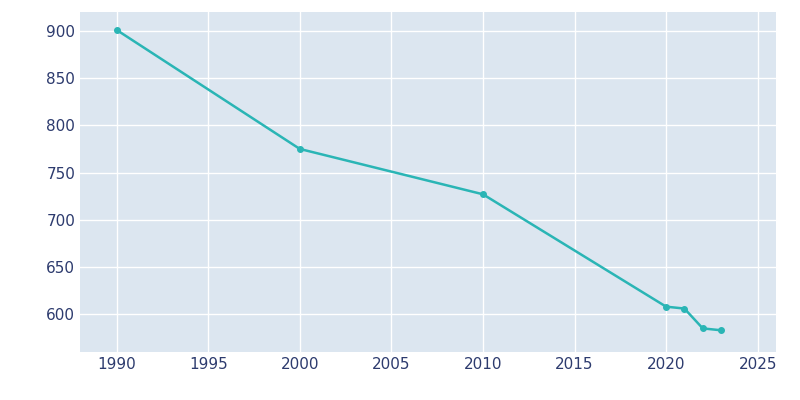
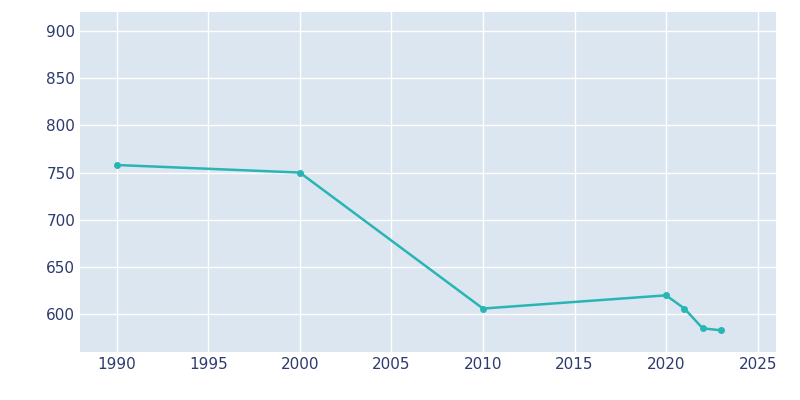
1990: 901 -> 758
2000: 775 -> 750
2010: 727 -> 606
2020: 608 -> 620
